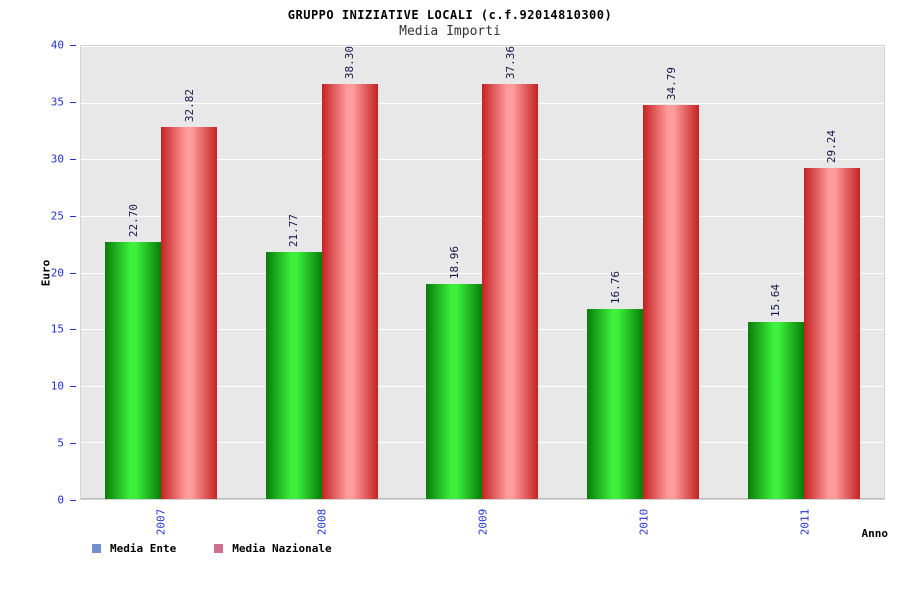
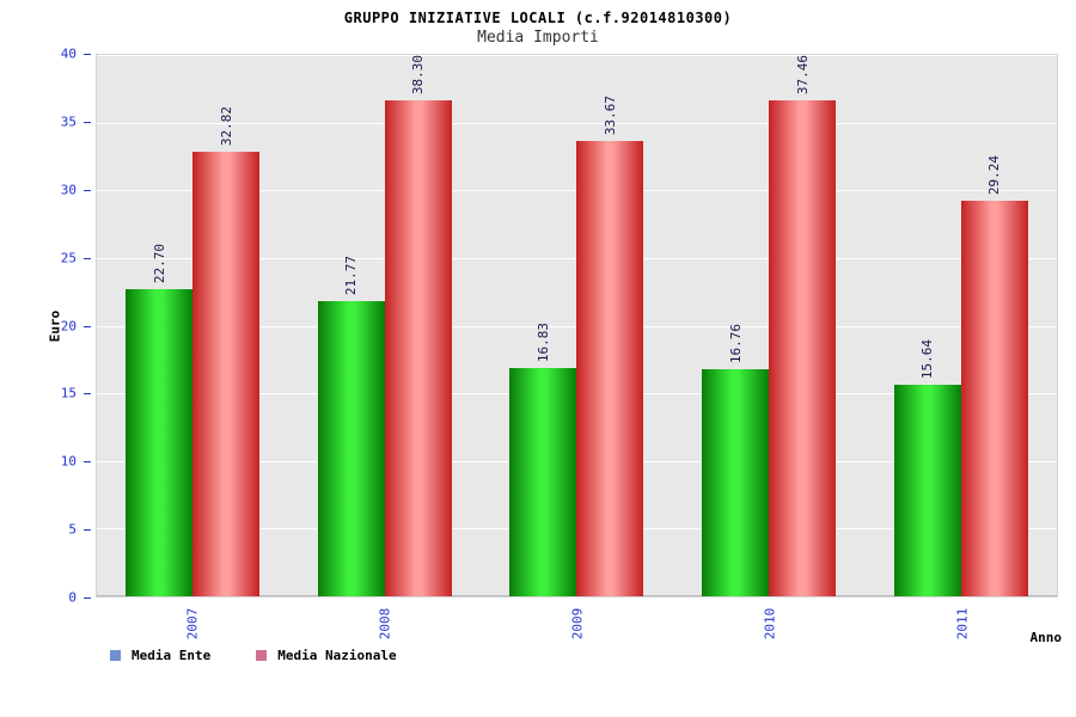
Media Ente/2009: 18.96 -> 16.83
Media Nazionale/2009: 37.36 -> 33.67
Media Nazionale/2010: 34.79 -> 37.46
